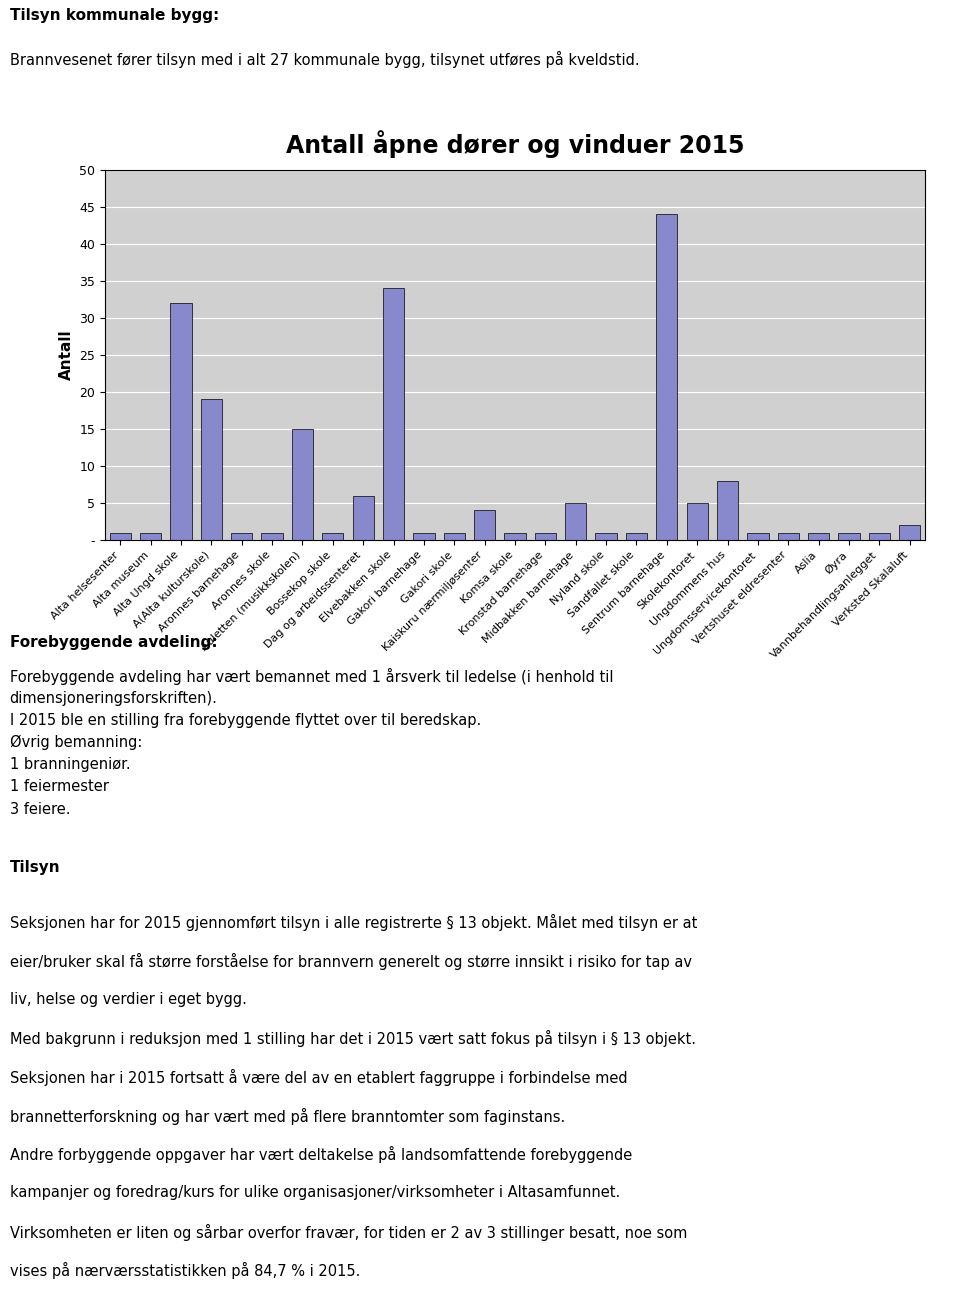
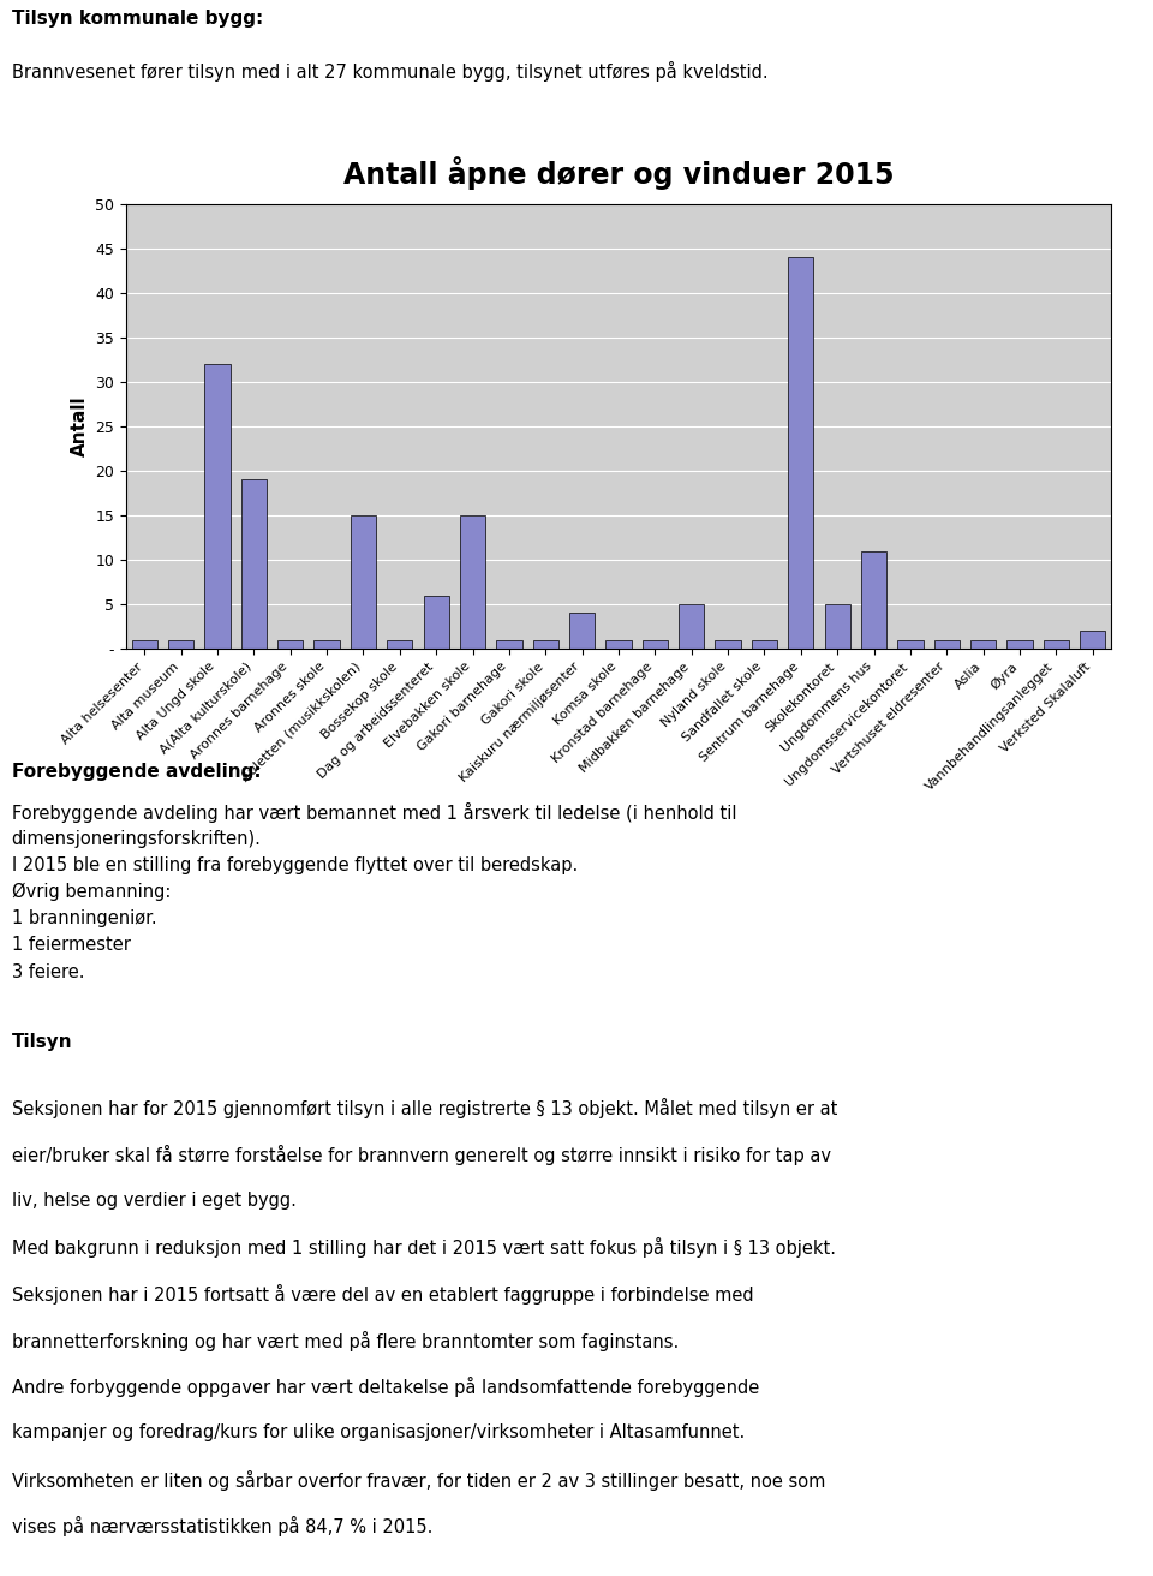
Elvebakken skole: 34 -> 15
Ungdommens hus: 8 -> 11
